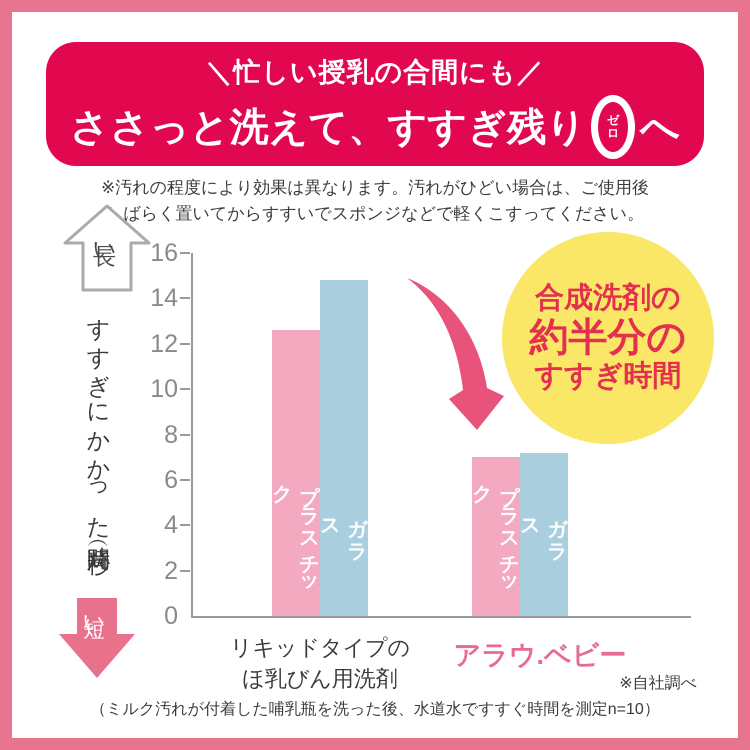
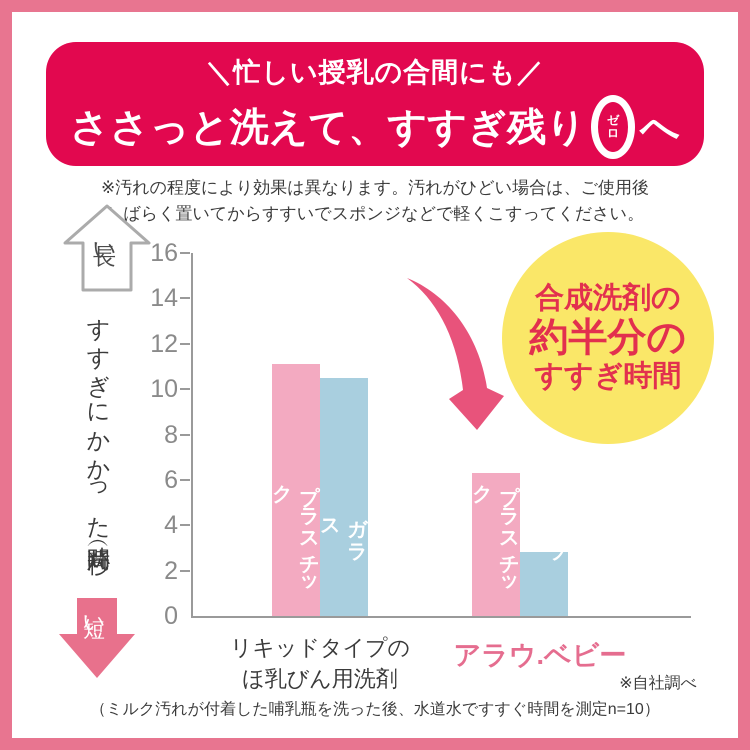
プラスチック/リキッドタイプのほ乳びん用洗剤: 12.6 -> 11.1
ガラス/リキッドタイプのほ乳びん用洗剤: 14.8 -> 10.5
プラスチック/アラウ.ベビー: 7.0 -> 6.3
ガラス/アラウ.ベビー: 7.2 -> 2.8
